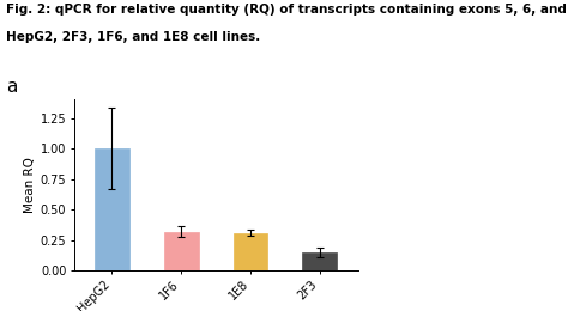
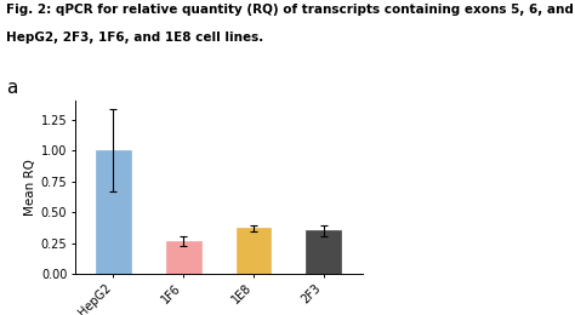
1F6: 0.32 -> 0.27
1E8: 0.31 -> 0.37
2F3: 0.15 -> 0.35
